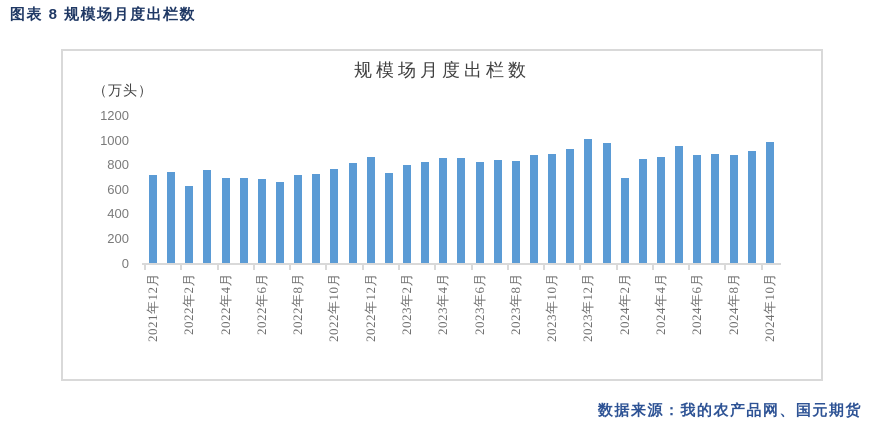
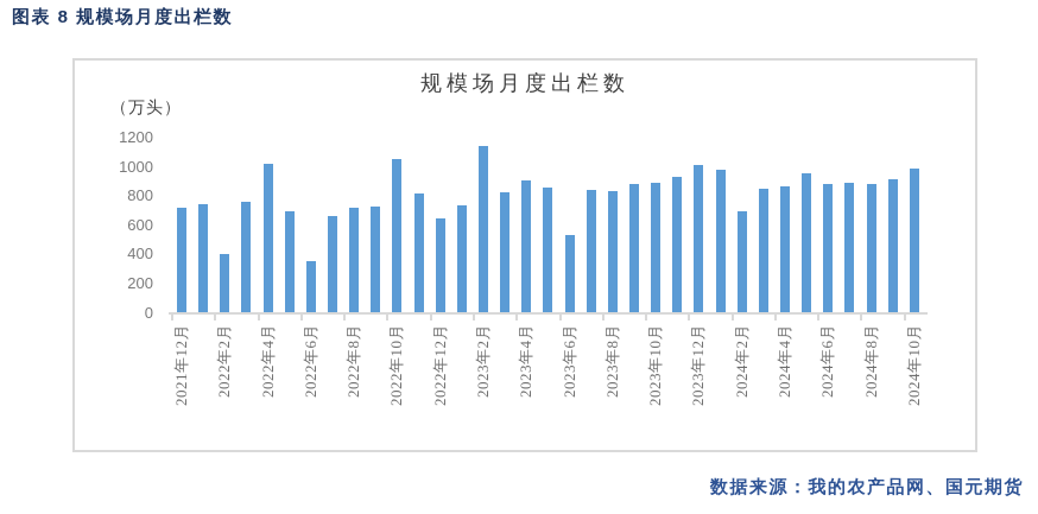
2022年2月: 630 -> 400
2022年4月: 690 -> 1020
2022年6月: 680 -> 350
2022年10月: 770 -> 1050
2022年12月: 860 -> 640
2023年2月: 800 -> 1140
2023年4月: 860 -> 900
2023年6月: 820 -> 530
